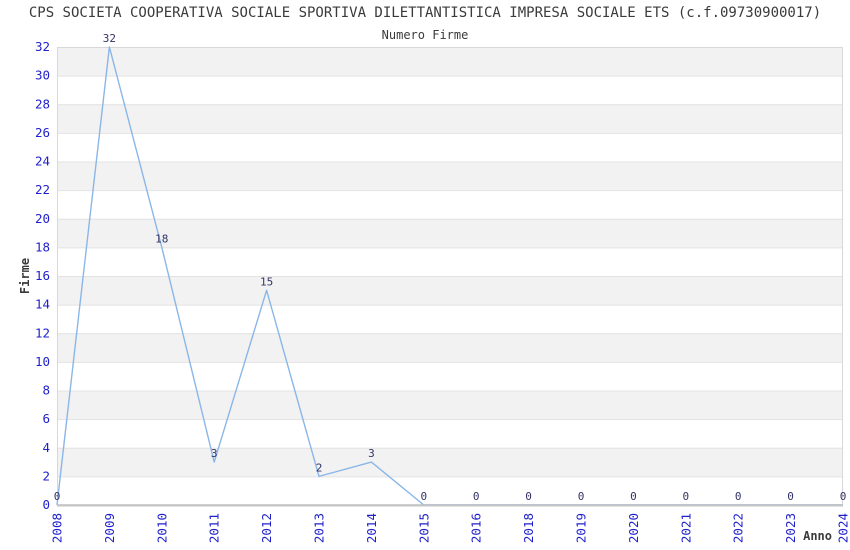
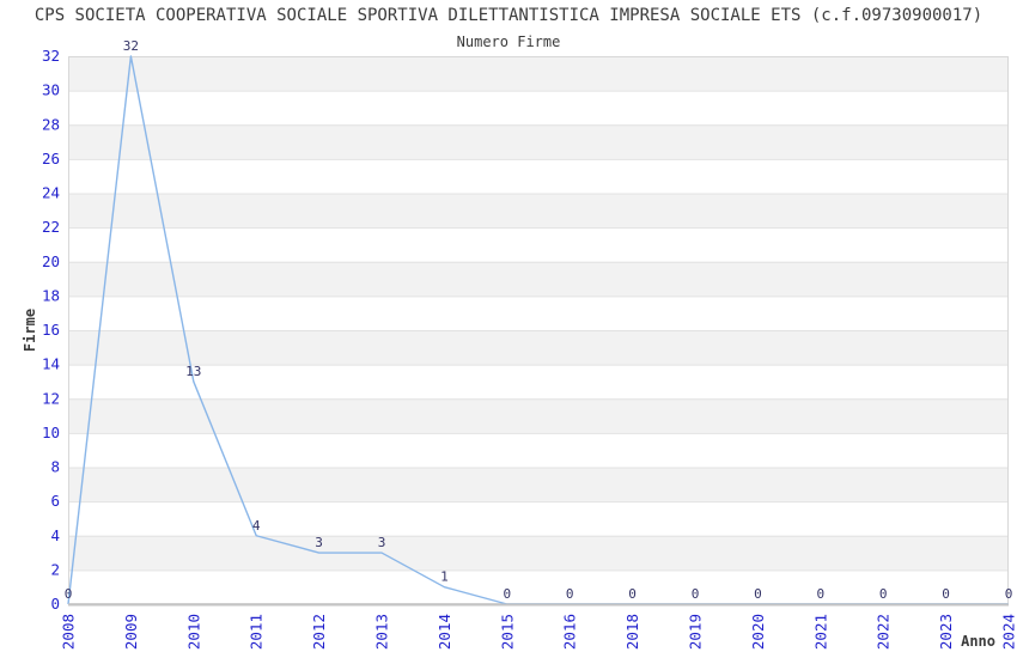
2010: 18 -> 13
2011: 3 -> 4
2012: 15 -> 3
2013: 2 -> 3
2014: 3 -> 1
